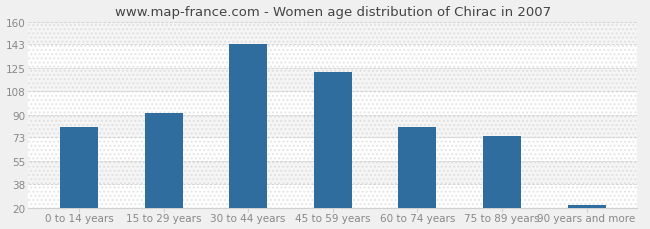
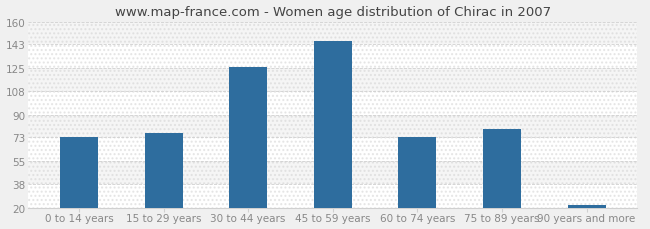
0 to 14 years: 81 -> 73
15 to 29 years: 91 -> 76
30 to 44 years: 143 -> 126
45 to 59 years: 122 -> 145
60 to 74 years: 81 -> 73
75 to 89 years: 74 -> 79
